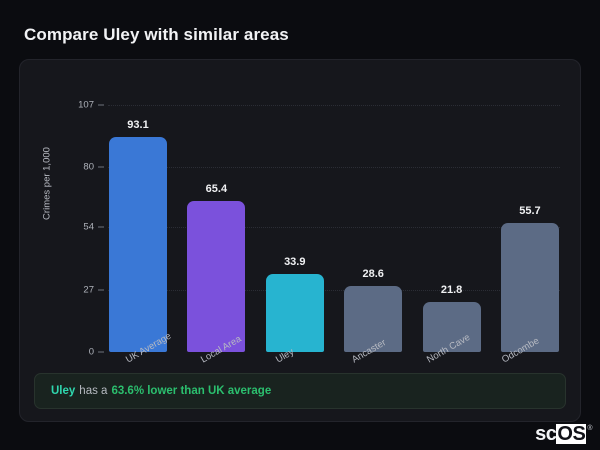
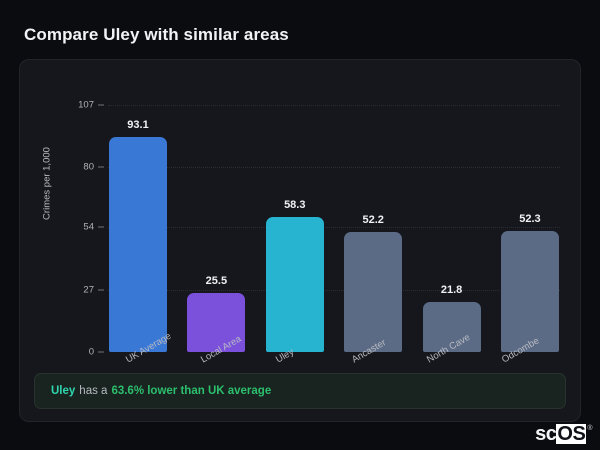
Local Area: 65.4 -> 25.5
Uley: 33.9 -> 58.3
Ancaster: 28.6 -> 52.2
Odcombe: 55.7 -> 52.3
